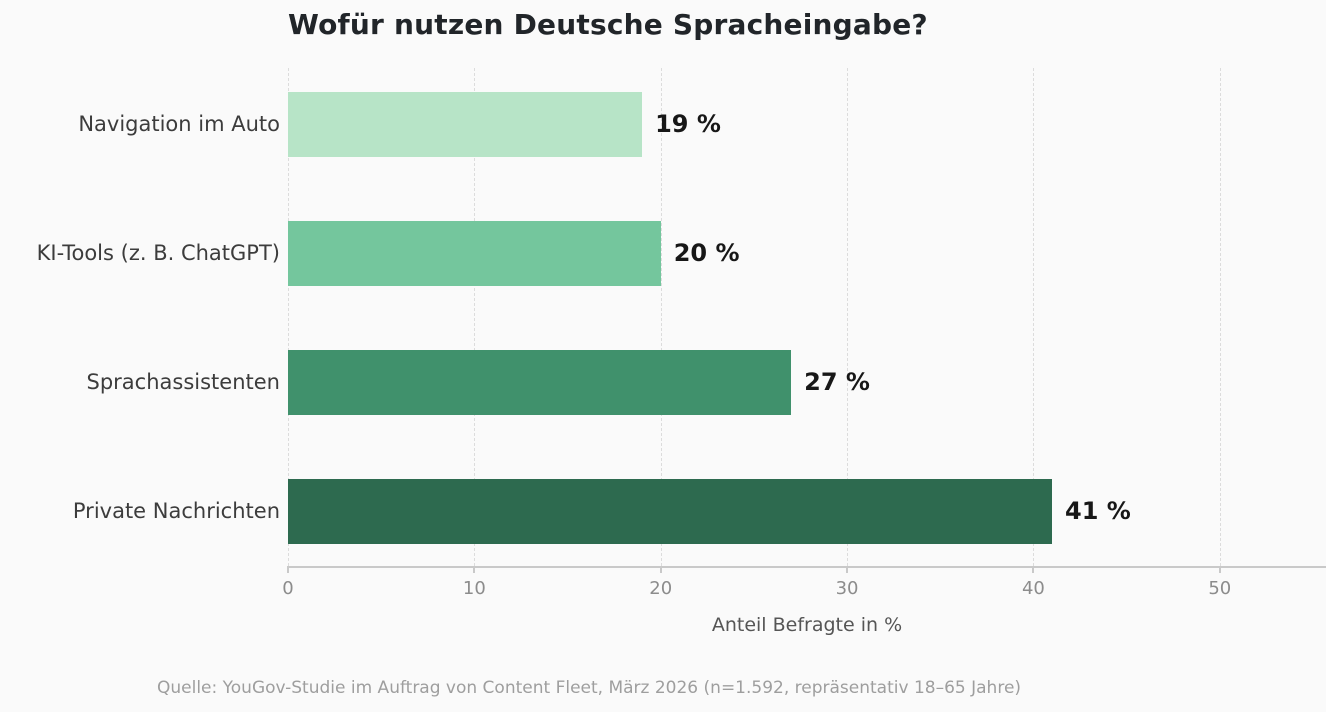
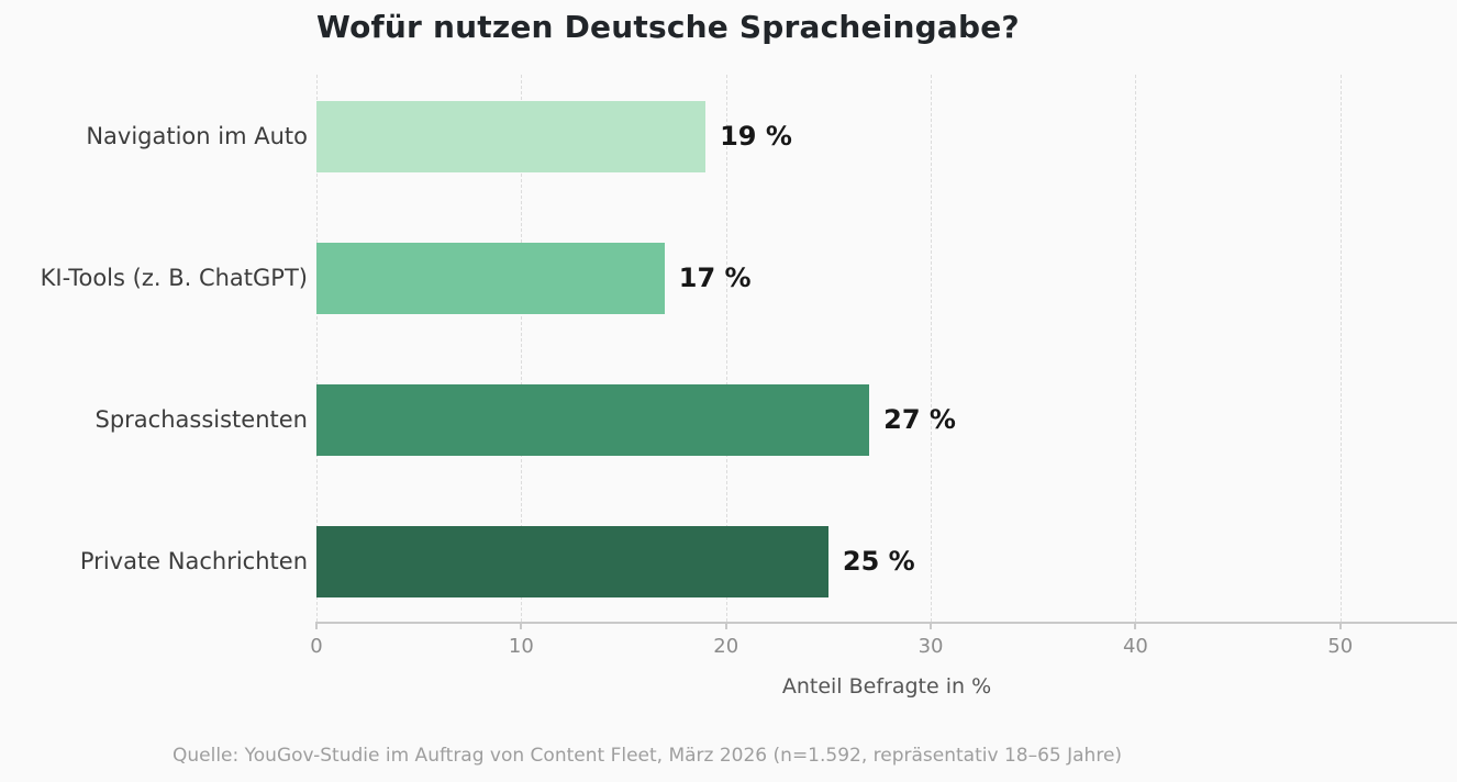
KI-Tools (z. B. ChatGPT): 20 -> 17
Private Nachrichten: 41 -> 25
